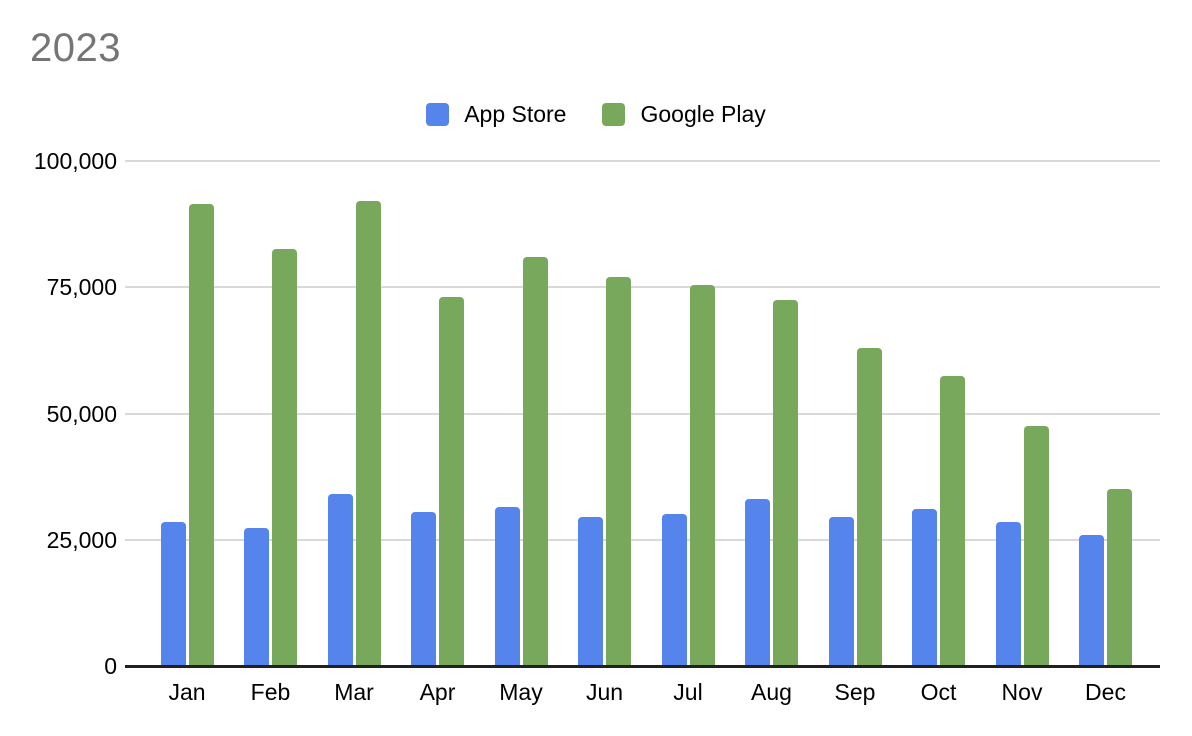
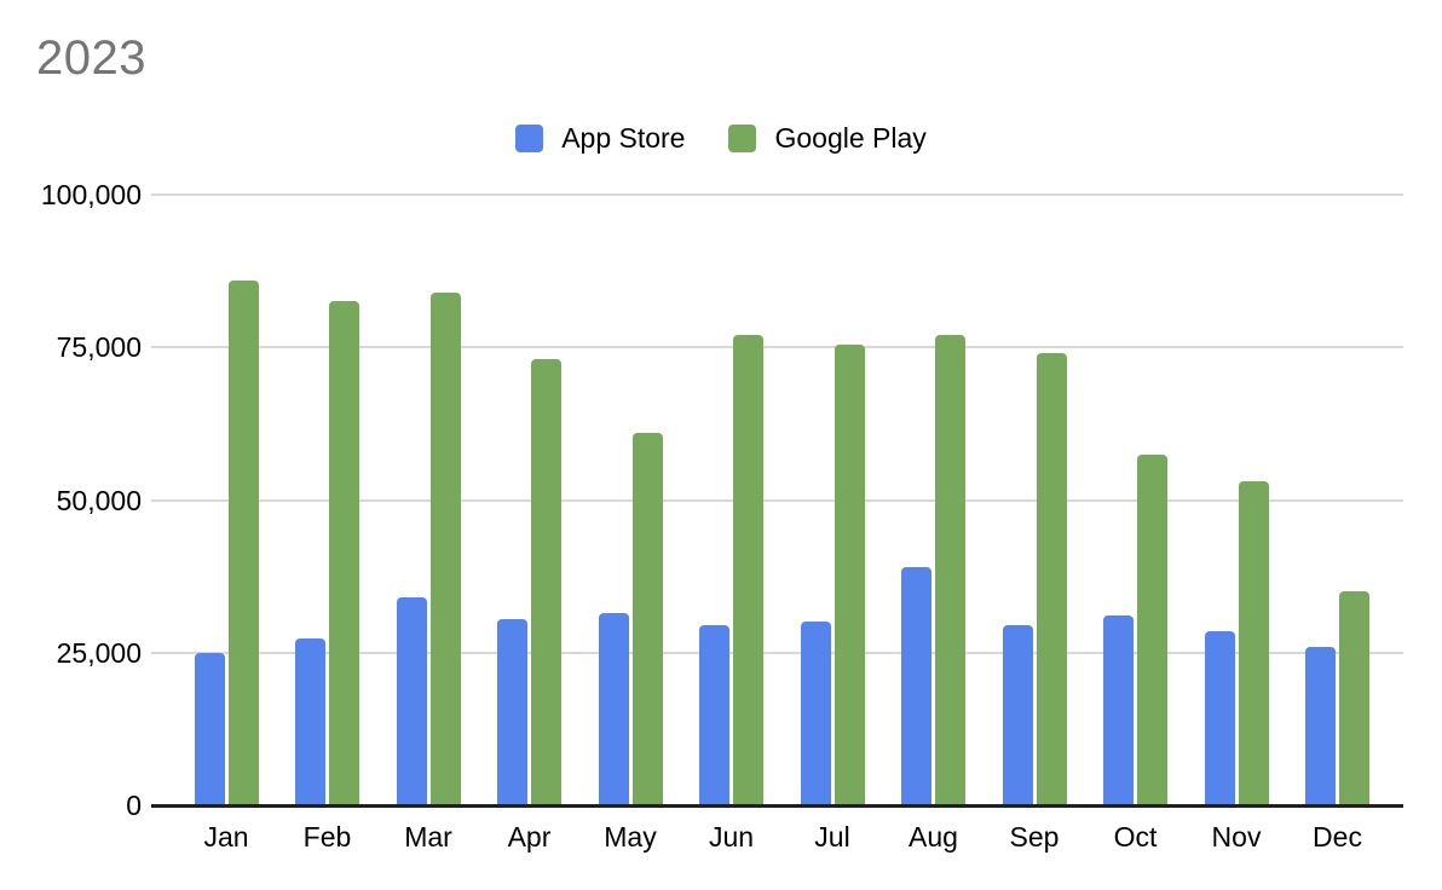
App Store/Jan: 28000 -> 25000
Google Play/Jan: 92000 -> 86000
Google Play/Mar: 92000 -> 84000
Google Play/May: 81000 -> 61000
App Store/Aug: 33000 -> 39000
Google Play/Aug: 72000 -> 77000
Google Play/Sep: 63000 -> 74000
Google Play/Nov: 48000 -> 53000
